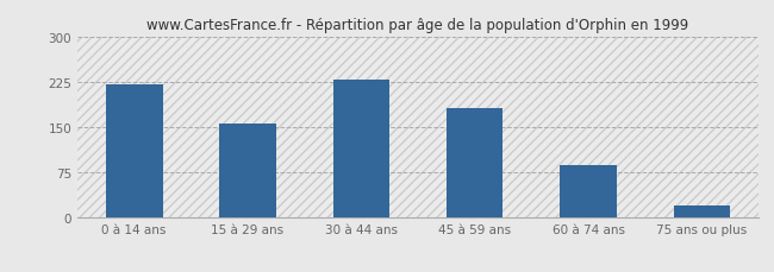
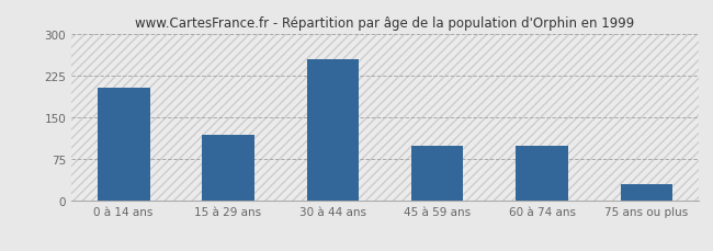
0 à 14 ans: 222 -> 204
15 à 29 ans: 156 -> 118
30 à 44 ans: 230 -> 254
45 à 59 ans: 182 -> 98
60 à 74 ans: 86 -> 98
75 ans ou plus: 20 -> 30
